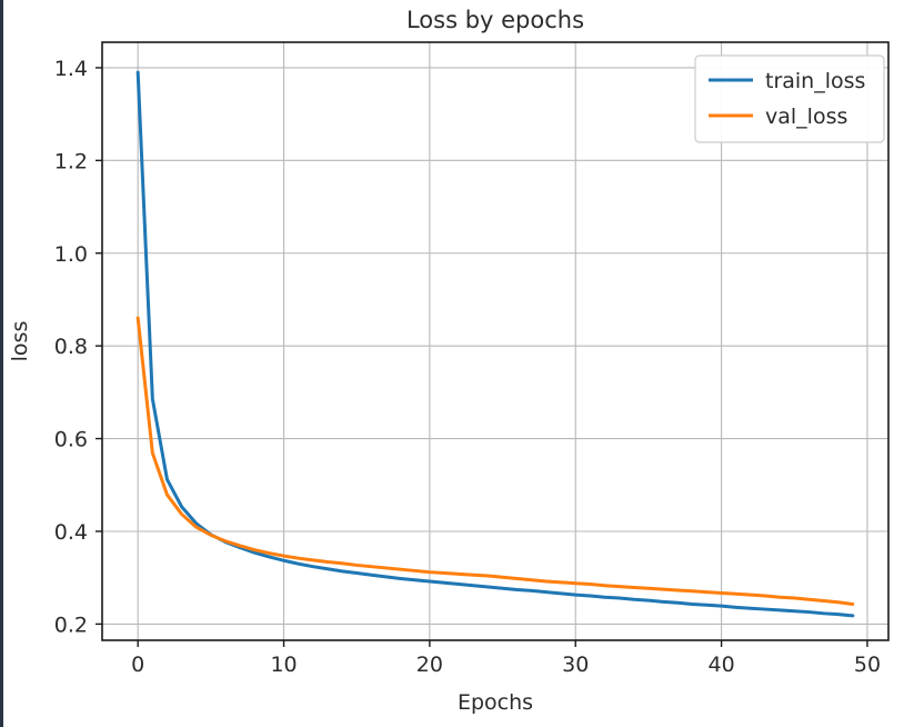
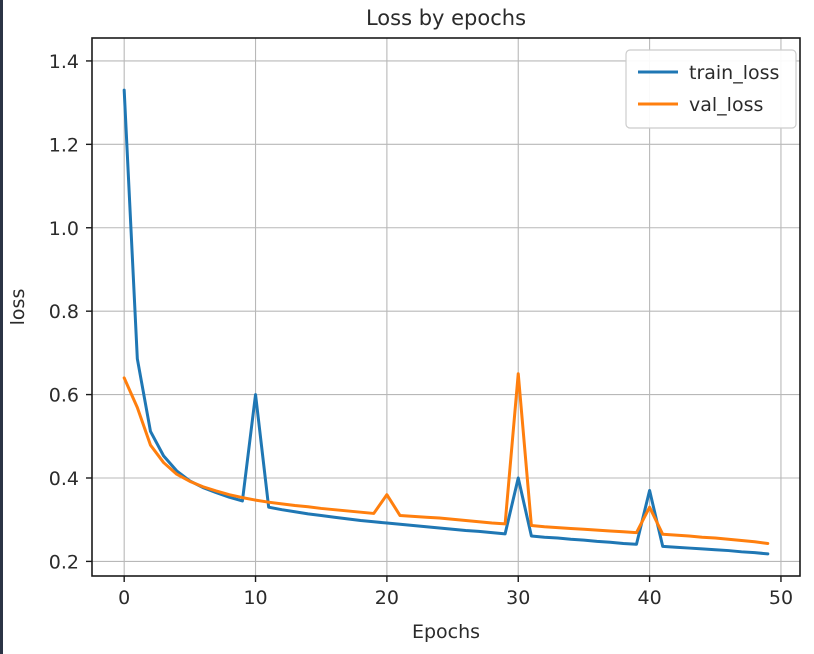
train_loss/0: 1.39 -> 1.33
val_loss/0: 0.86 -> 0.64
train_loss/10: 0.34 -> 0.60
val_loss/20: 0.31 -> 0.36
train_loss/30: 0.26 -> 0.40
val_loss/30: 0.29 -> 0.65
train_loss/40: 0.24 -> 0.37
val_loss/40: 0.27 -> 0.33
